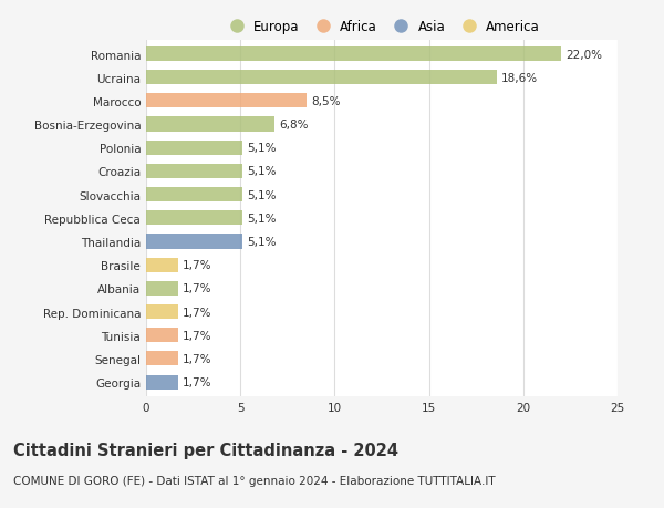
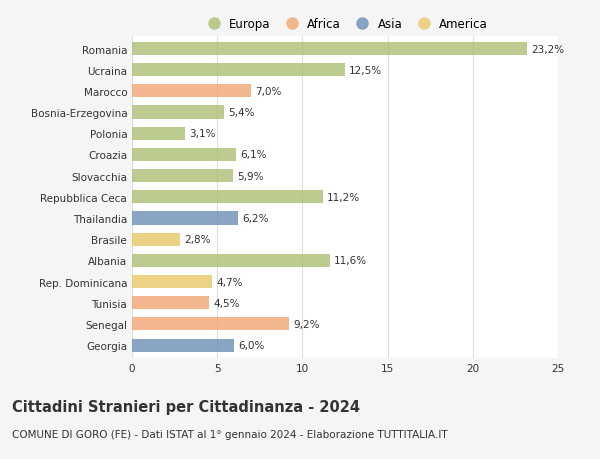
Romania: 22,0% -> 23,2%
Ucraina: 18,6% -> 12,5%
Marocco: 8,5% -> 7,0%
Bosnia-Erzegovina: 6,8% -> 5,4%
Polonia: 5,1% -> 3,1%
Croazia: 5,1% -> 6,1%
Slovacchia: 5,1% -> 5,9%
Repubblica Ceca: 5,1% -> 11,2%
Thailandia: 5,1% -> 6,2%
Brasile: 1,7% -> 2,8%
Albania: 1,7% -> 11,6%
Rep. Dominicana: 1,7% -> 4,7%
Tunisia: 1,7% -> 4,5%
Senegal: 1,7% -> 9,2%
Georgia: 1,7% -> 6,0%
